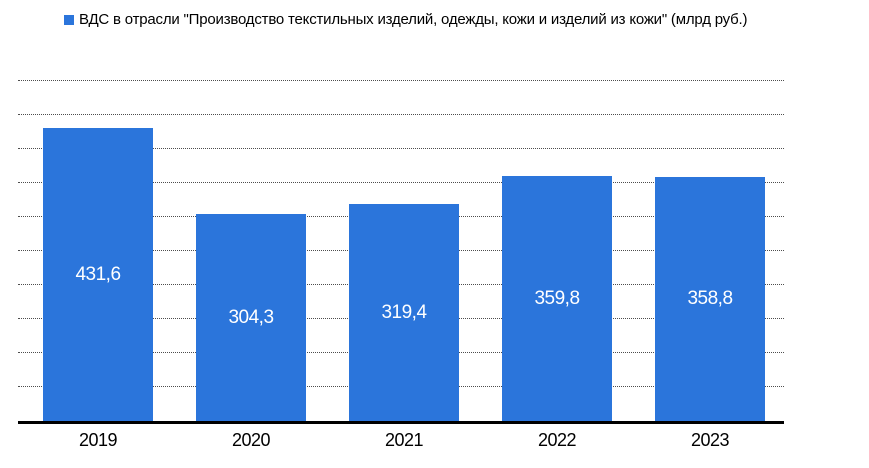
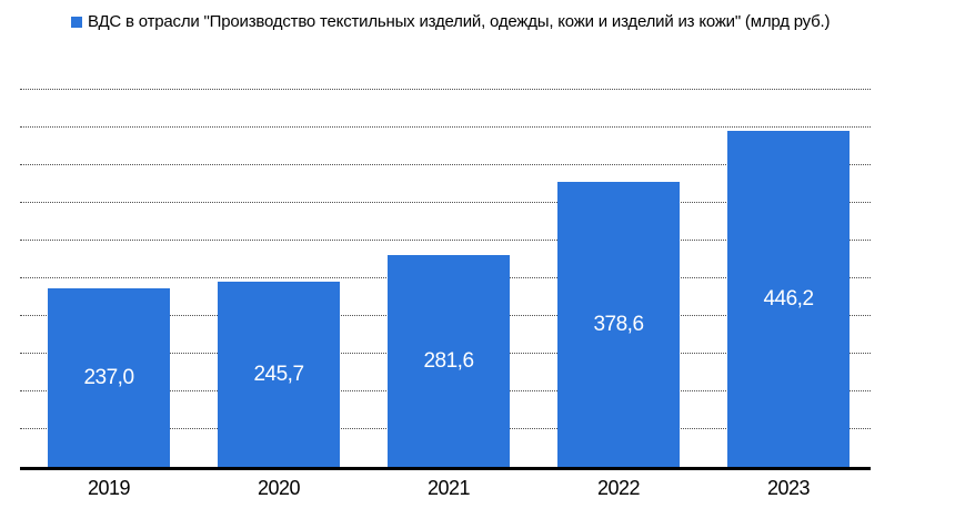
2019: 431,6 -> 237,0
2020: 304,3 -> 245,7
2021: 319,4 -> 281,6
2022: 359,8 -> 378,6
2023: 358,8 -> 446,2
